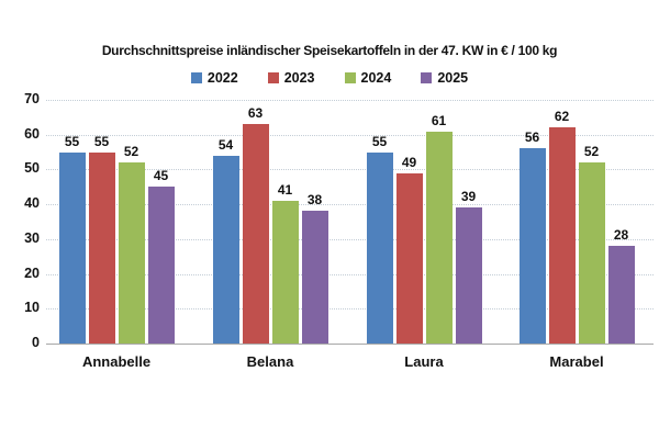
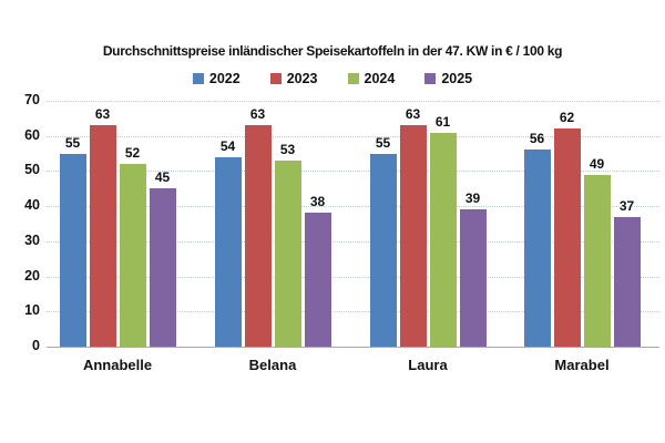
2023/Annabelle: 55 -> 63
2024/Belana: 41 -> 53
2023/Laura: 49 -> 63
2024/Marabel: 52 -> 49
2025/Marabel: 28 -> 37
